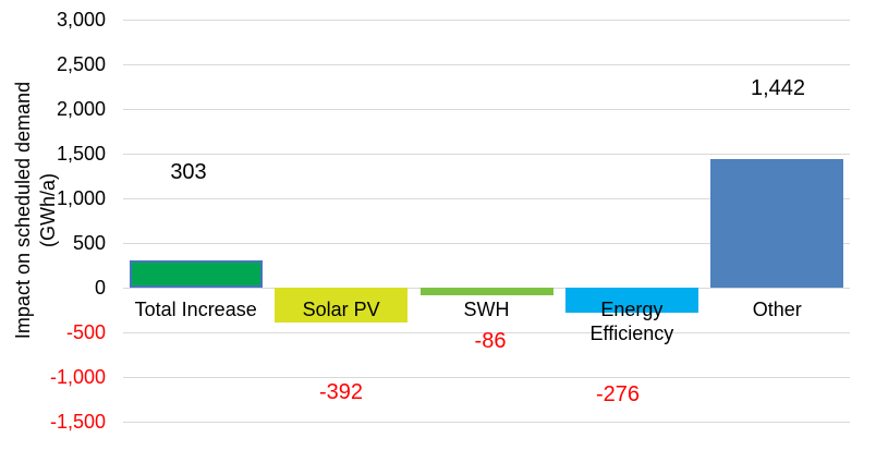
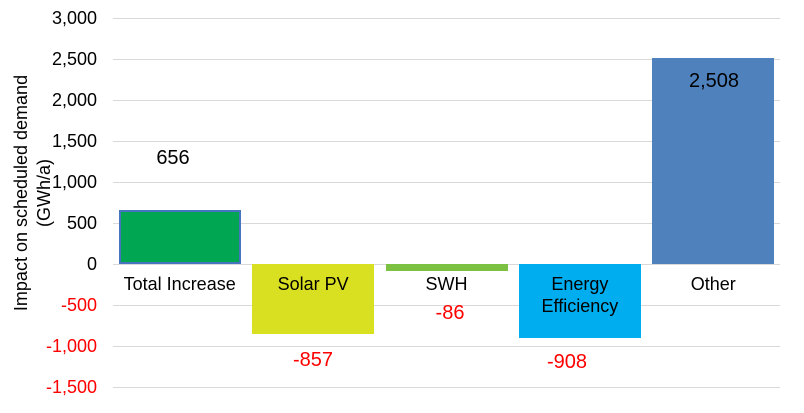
Total Increase: 303 -> 656
Solar PV: -392 -> -857
Energy Efficiency: -276 -> -908
Other: 1,442 -> 2,508
